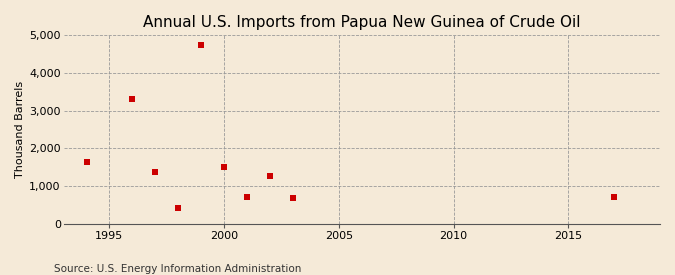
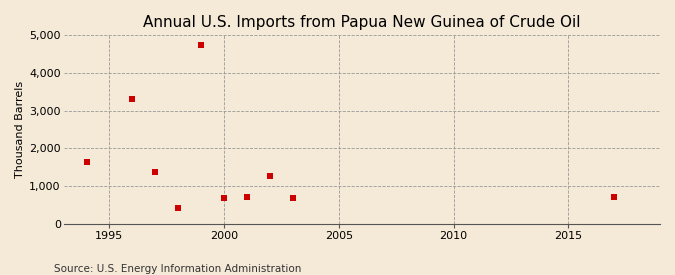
2000: 1,500 -> 680
